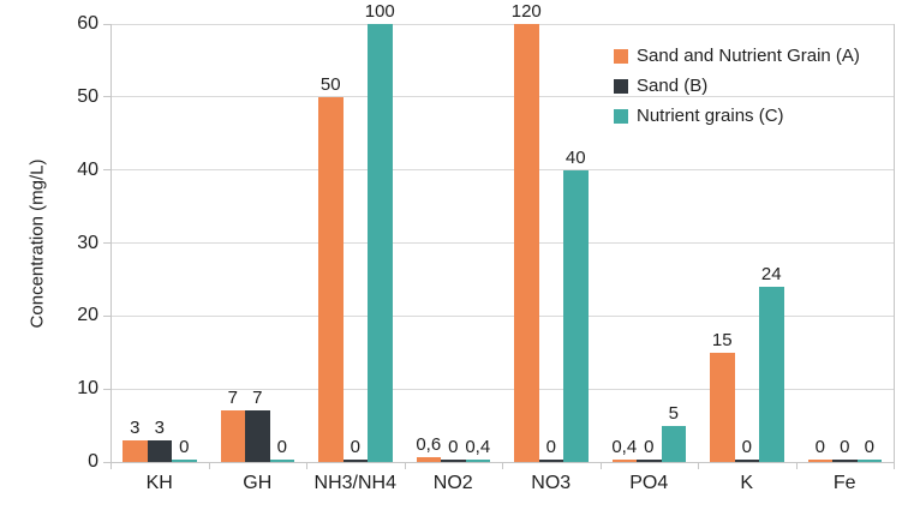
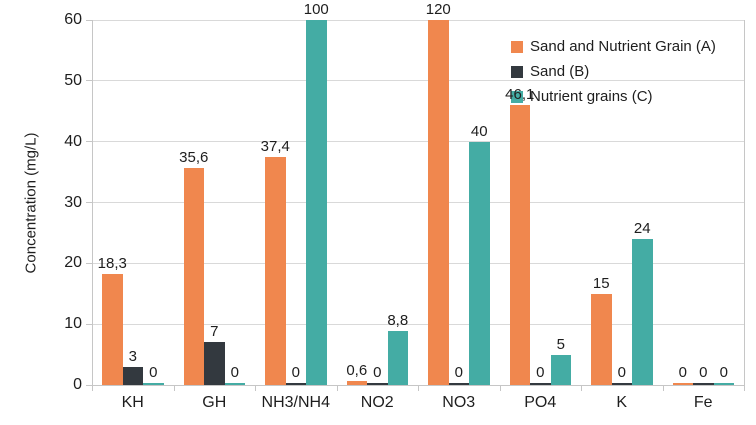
Sand and Nutrient Grain (A)/KH: 3 -> 18,3
Sand and Nutrient Grain (A)/GH: 7 -> 35,6
Sand and Nutrient Grain (A)/NH3/NH4: 50 -> 37,4
Nutrient grains (C)/NO2: 0,4 -> 8,8
Sand and Nutrient Grain (A)/PO4: 0,4 -> 46,1
